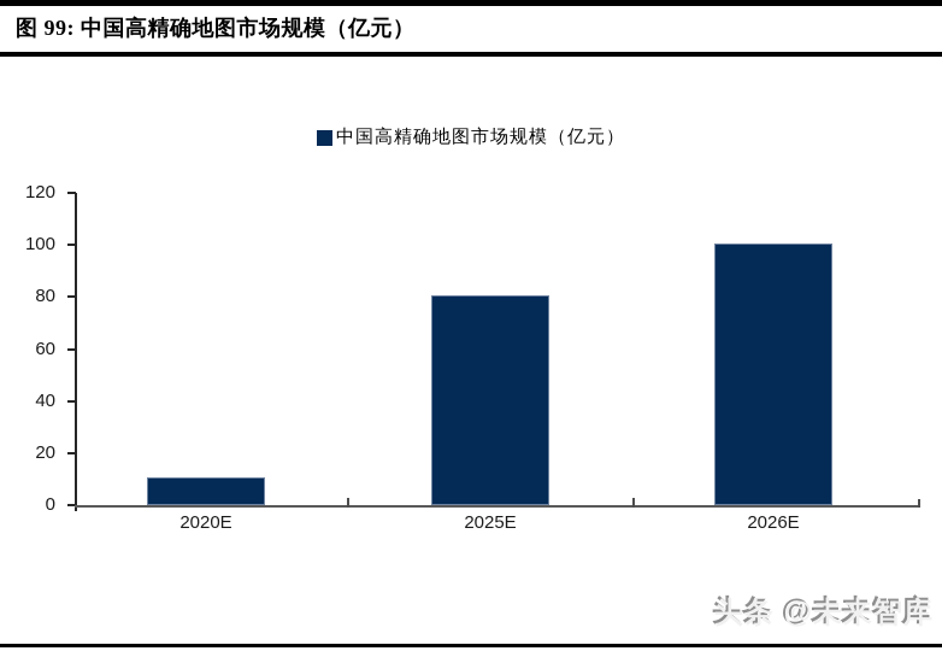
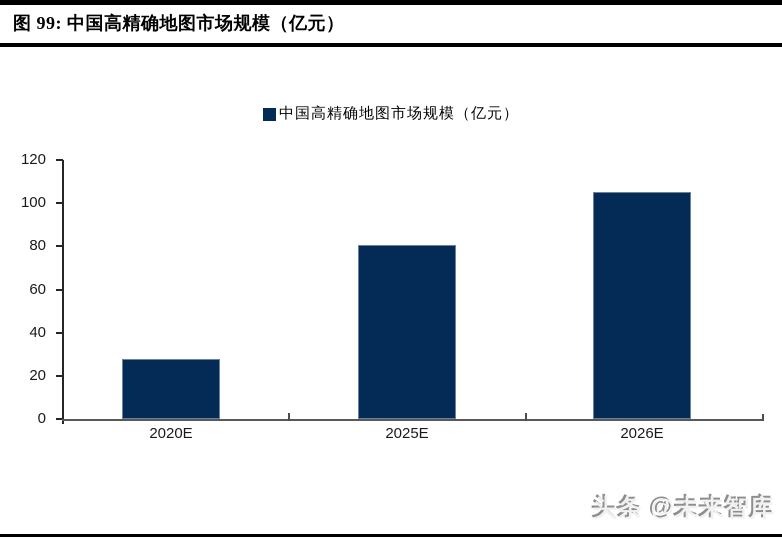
2020E: 10 -> 28
2026E: 100 -> 105
